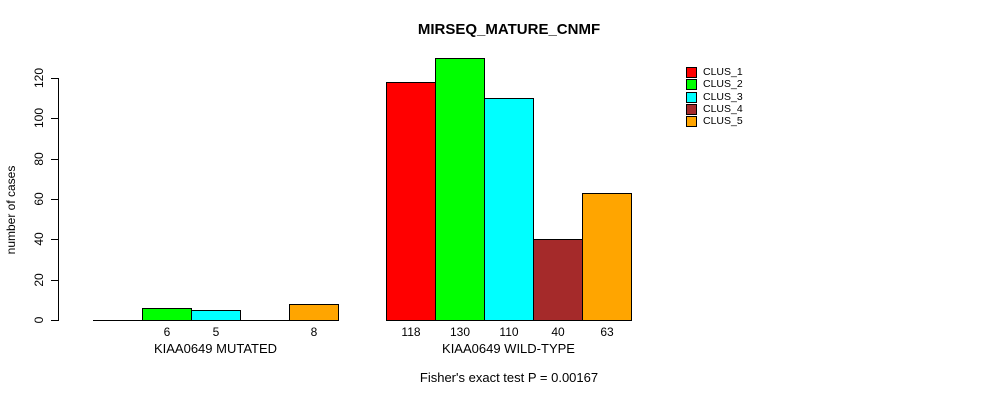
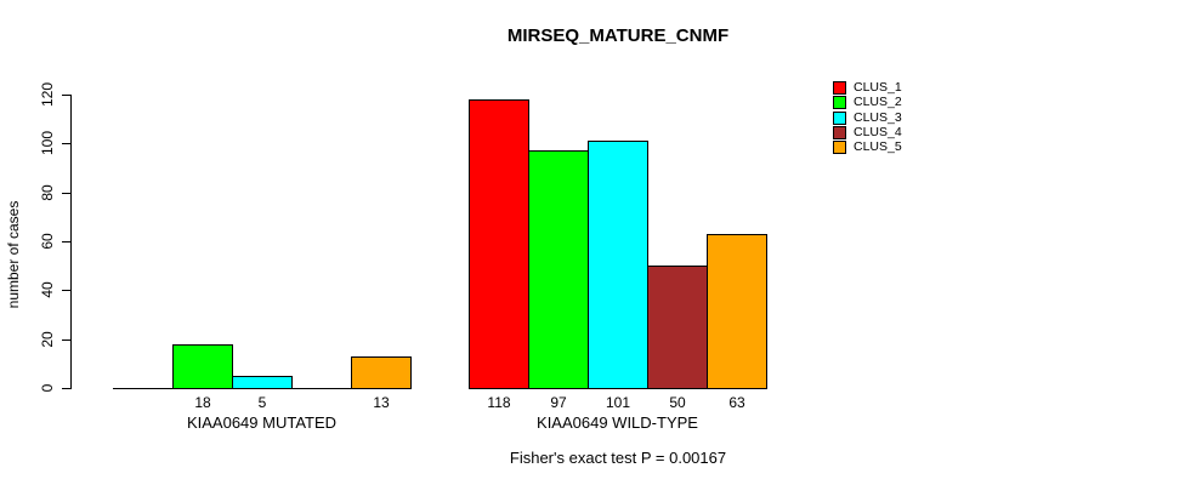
CLUS_2/KIAA0649 MUTATED: 6 -> 18
CLUS_5/KIAA0649 MUTATED: 8 -> 13
CLUS_2/KIAA0649 WILD-TYPE: 130 -> 97
CLUS_3/KIAA0649 WILD-TYPE: 110 -> 101
CLUS_4/KIAA0649 WILD-TYPE: 40 -> 50
